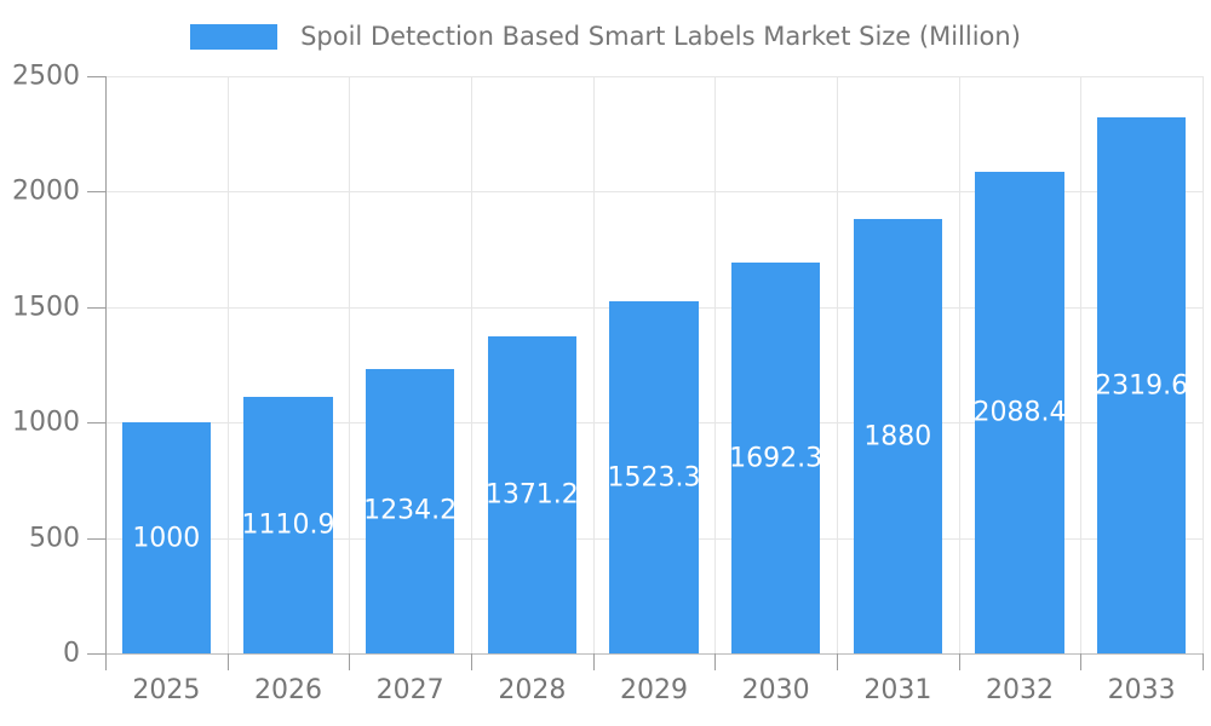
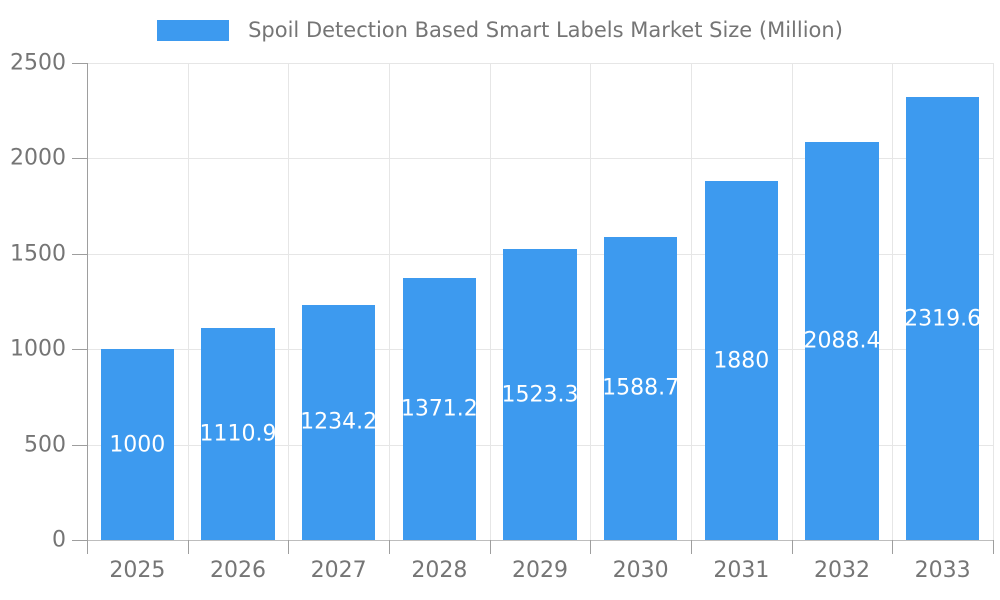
2030: 1692.3 -> 1588.7
